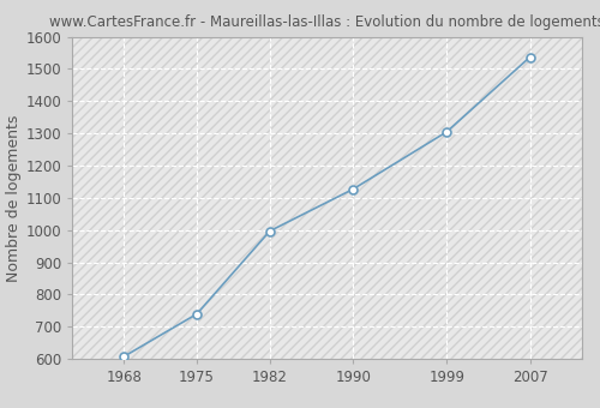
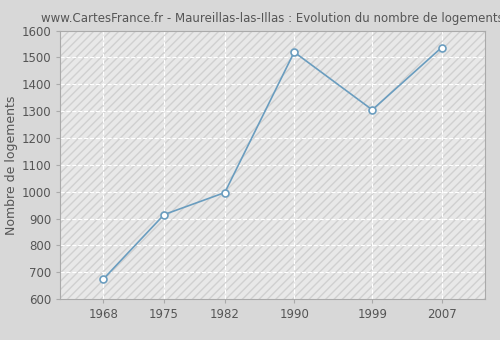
1968: 608 -> 675
1975: 740 -> 915
1990: 1127 -> 1520
